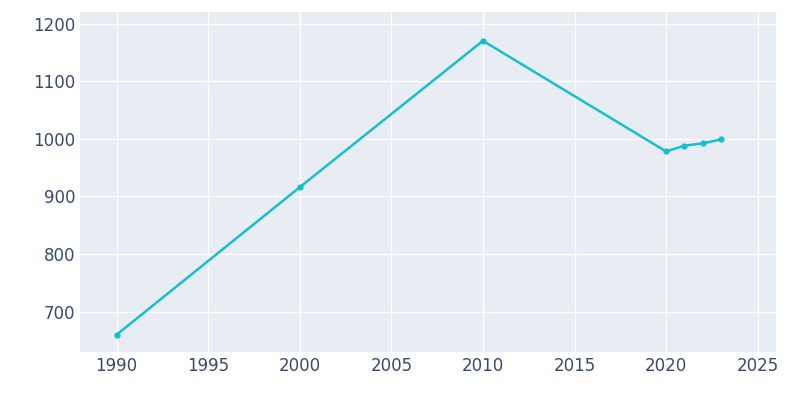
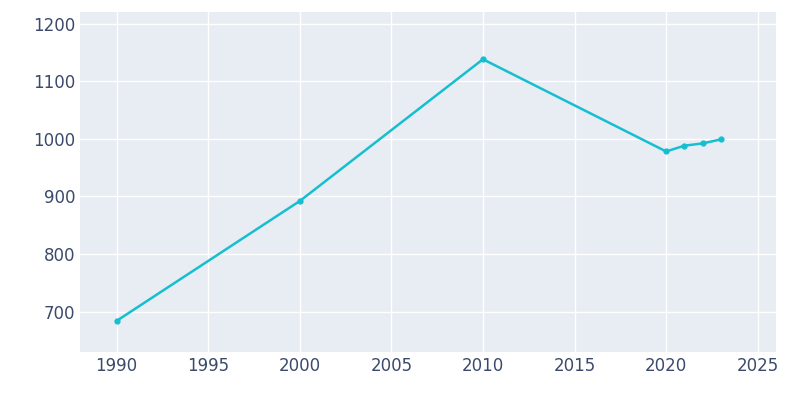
1990: 660 -> 684
2000: 916 -> 892
2010: 1170 -> 1138
